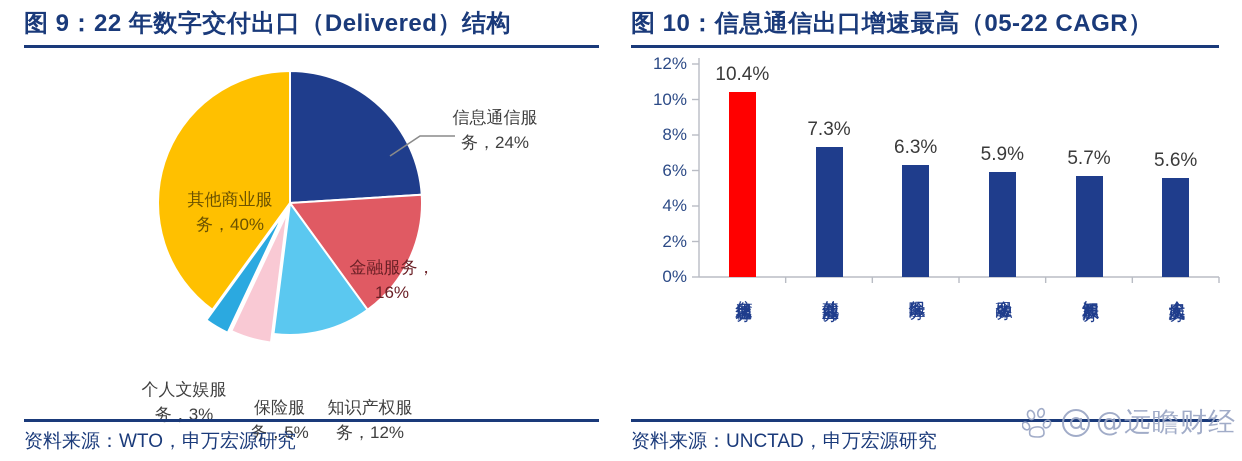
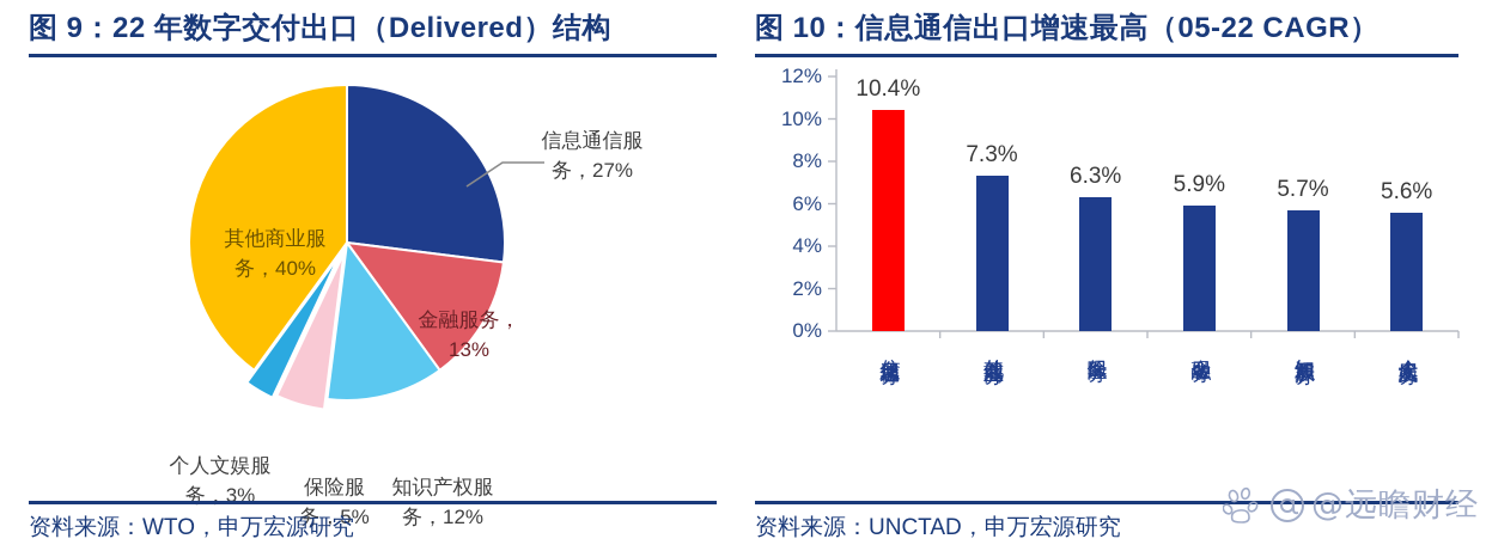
图 9：22 年数字交付出口（Delivered）结构/信息通信服务: 24 -> 27
图 9：22 年数字交付出口（Delivered）结构/金融服务: 16% -> 13%
